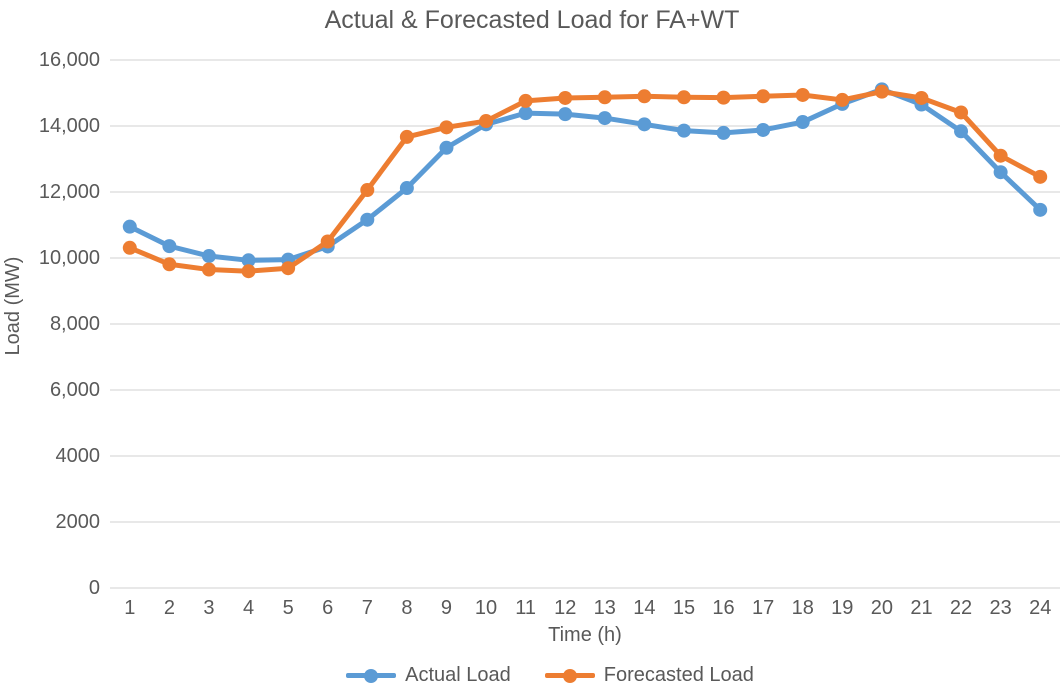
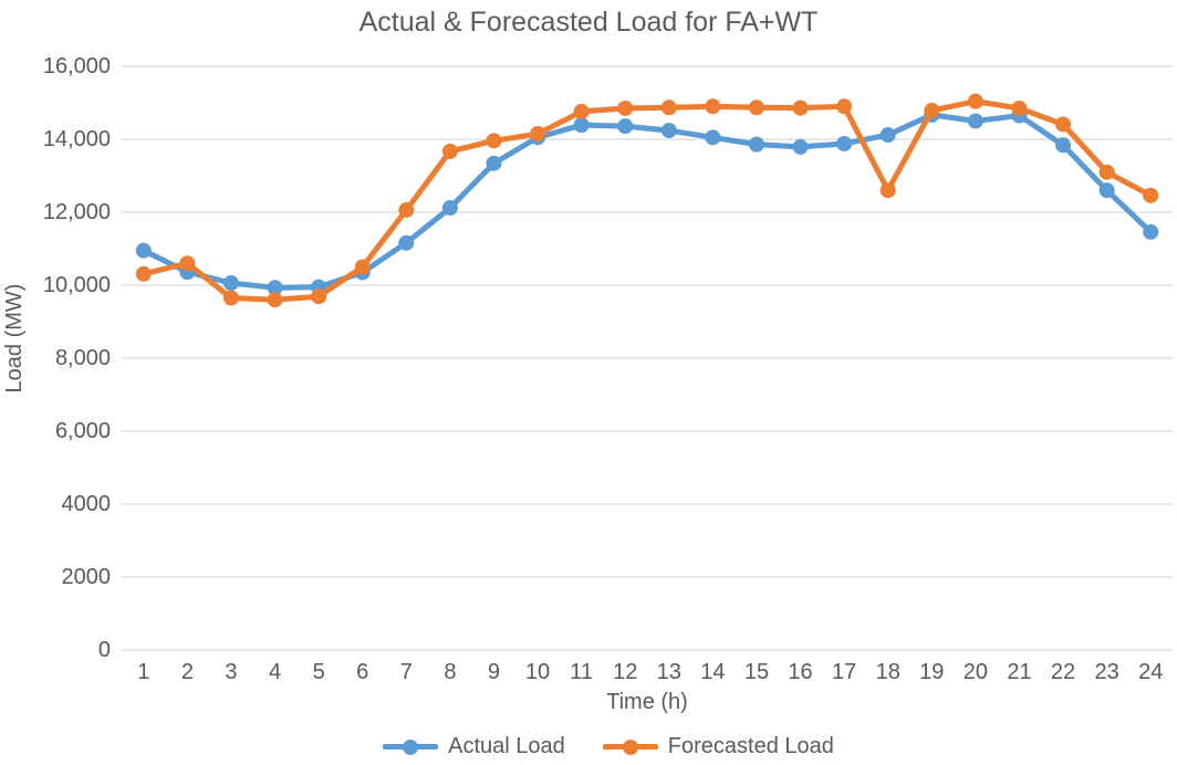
Forecasted Load/2: 9800 -> 10600
Forecasted Load/18: 14900 -> 12600
Actual Load/20: 15100 -> 14500
